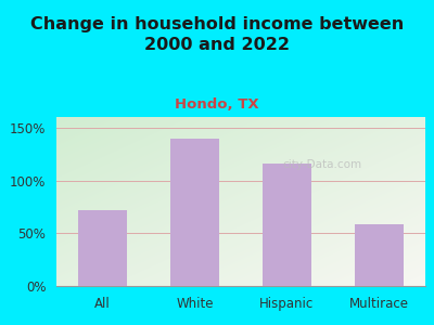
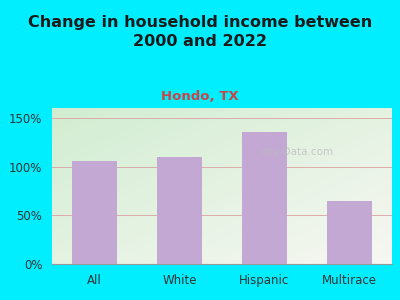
All: 72% -> 106%
White: 140% -> 110%
Hispanic: 116% -> 135%
Multirace: 58% -> 65%
